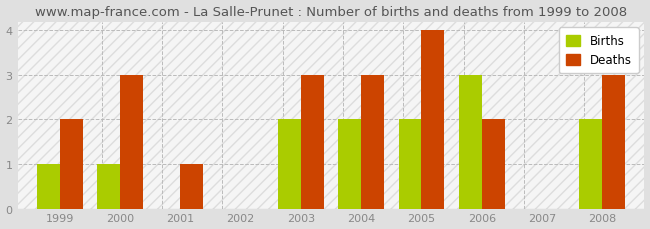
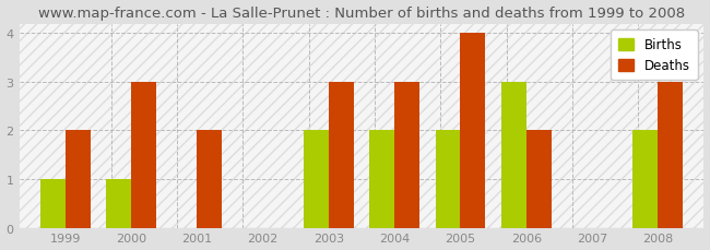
Deaths/2001: 1 -> 2
